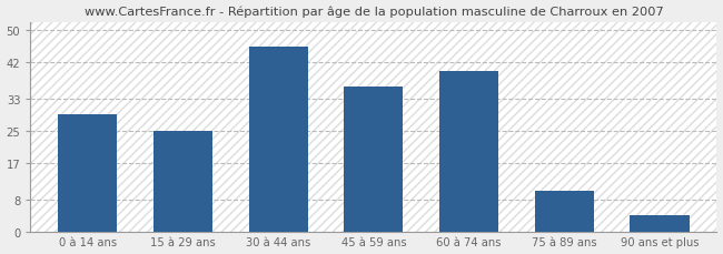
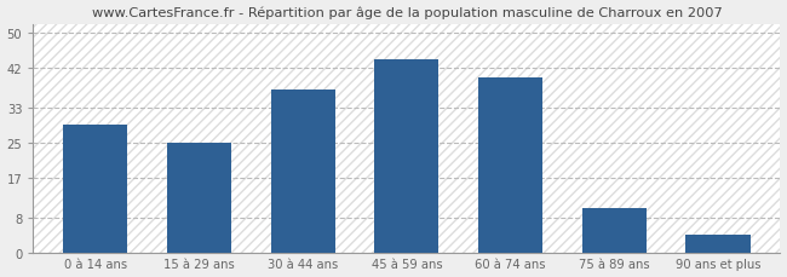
30 à 44 ans: 46 -> 37
45 à 59 ans: 36 -> 44
